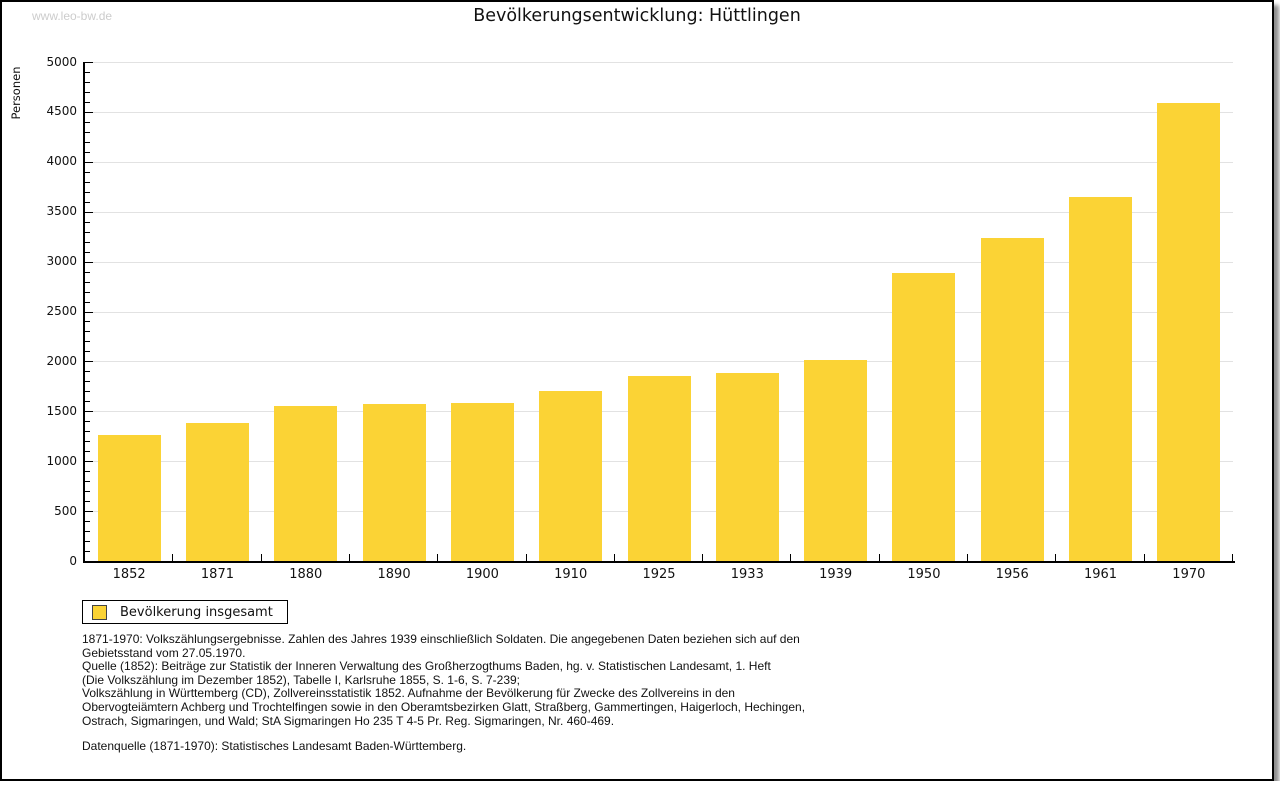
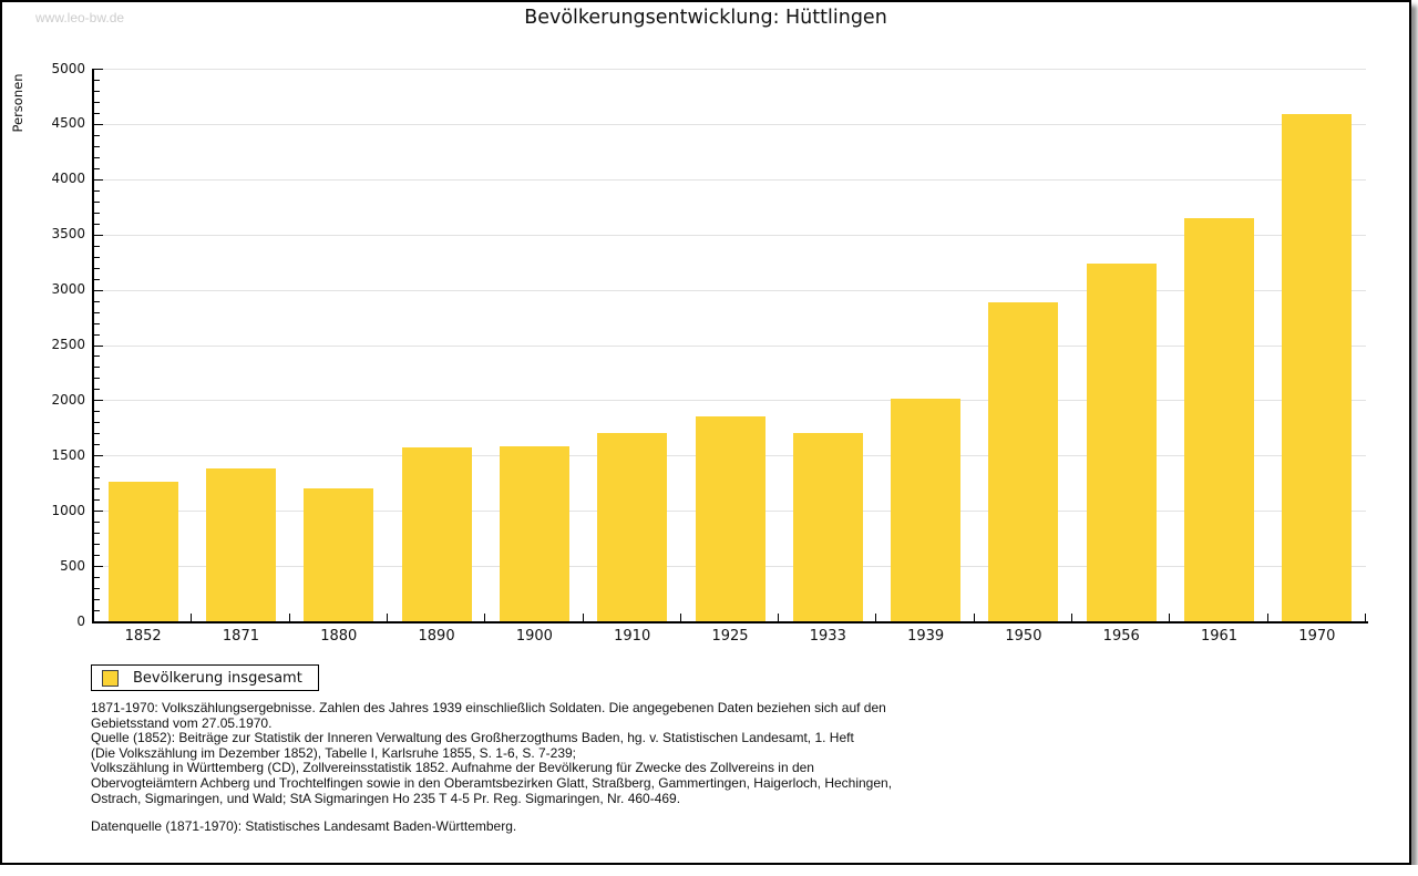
1880: 1600 -> 1200
1933: 1900 -> 1700
